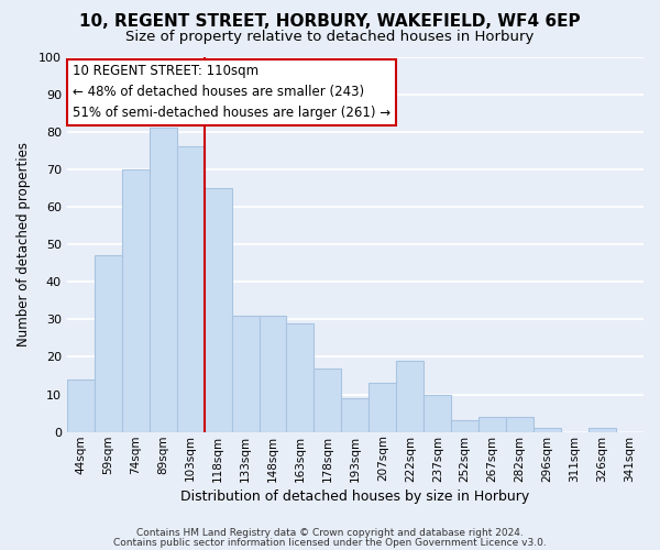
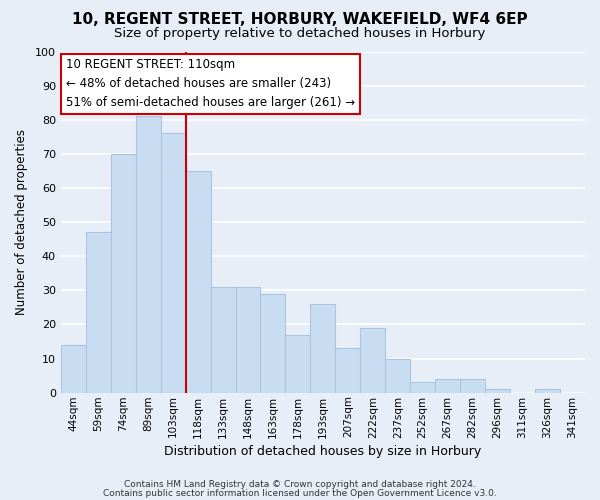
193sqm: 9 -> 26
